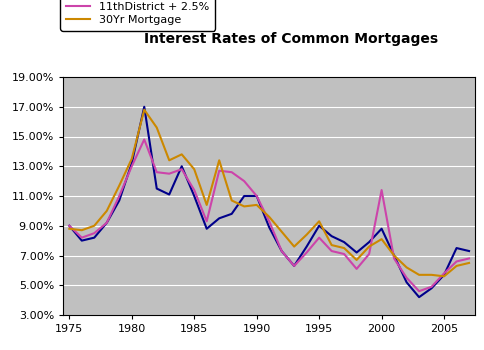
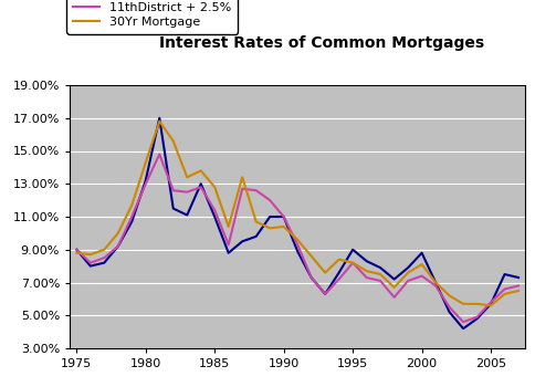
30Yr Mortgage/1980: 13.5% -> 14.3%
30Yr Mortgage/1995: 9.3% -> 8.2%
11thDistrict + 2.5%/2000: 11.4% -> 7.4%
